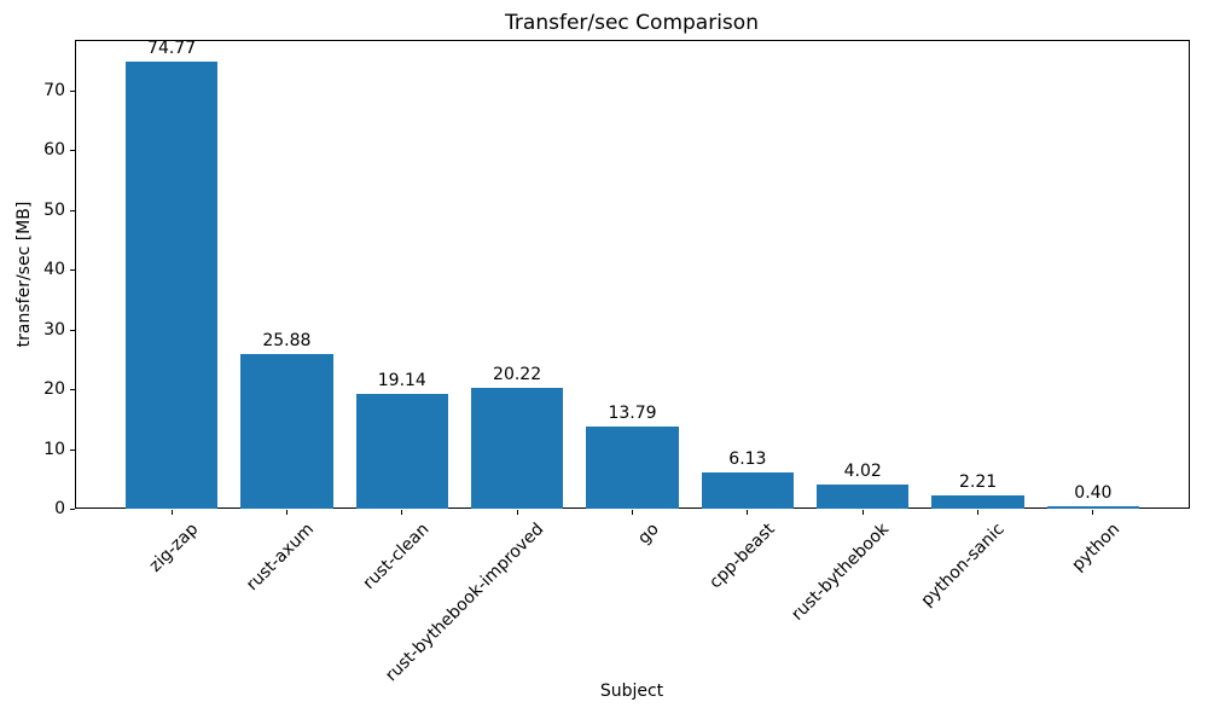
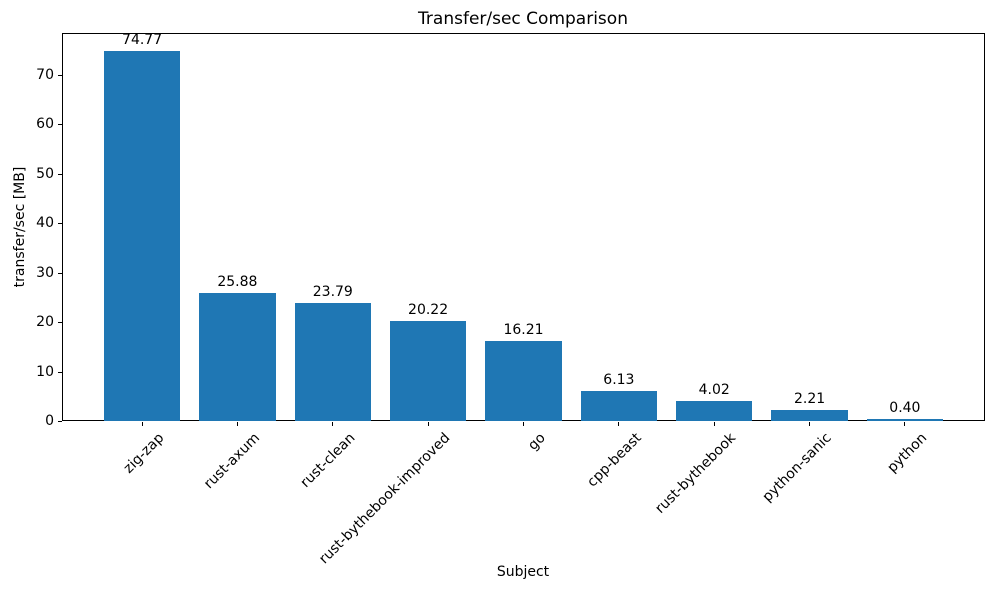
rust-clean: 19.14 -> 23.79
go: 13.79 -> 16.21
